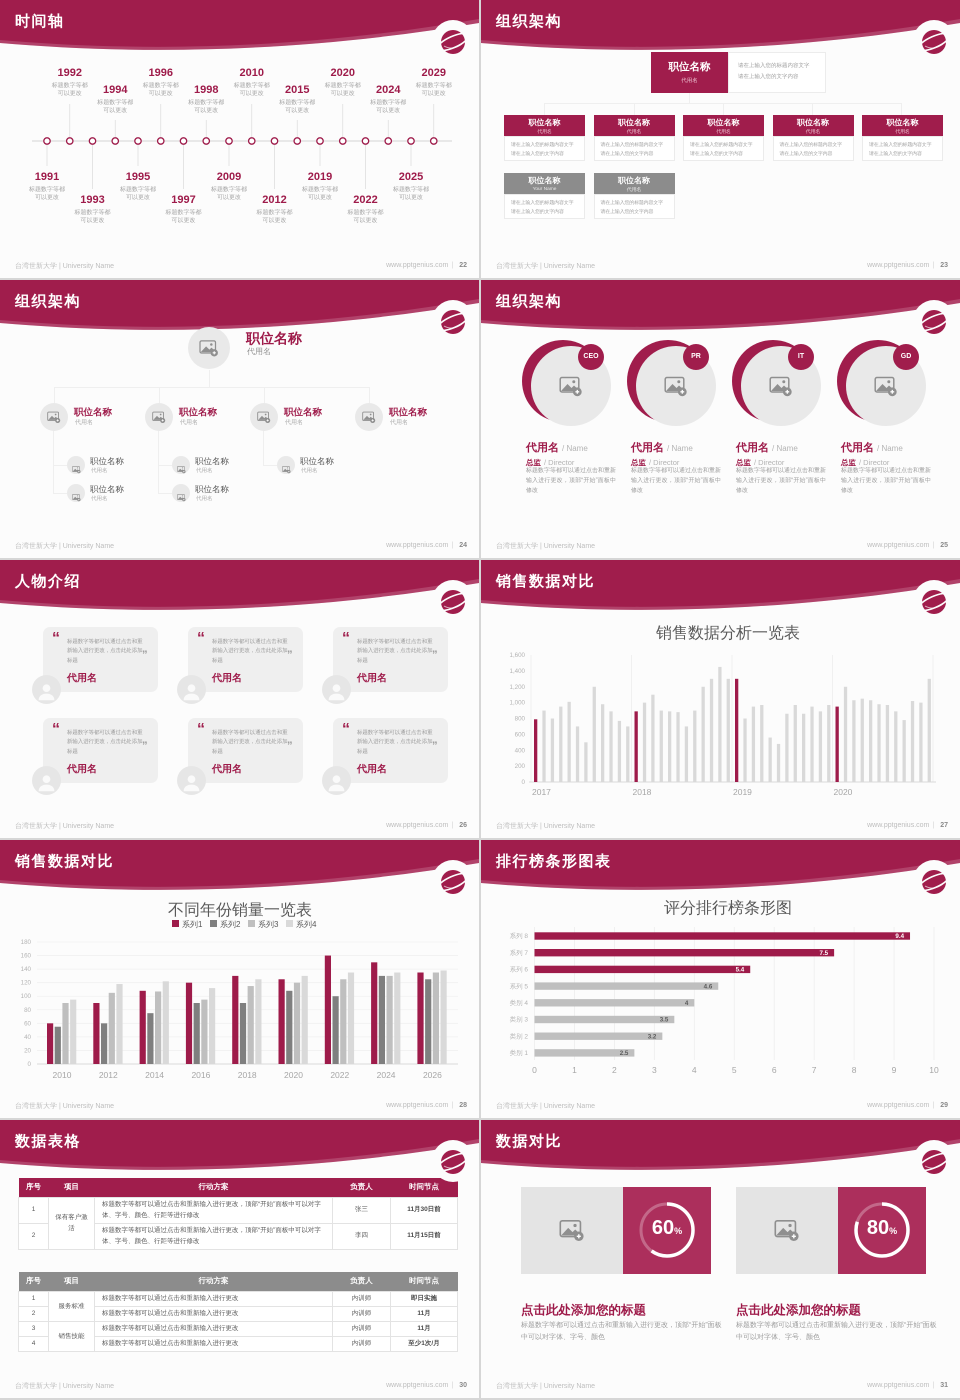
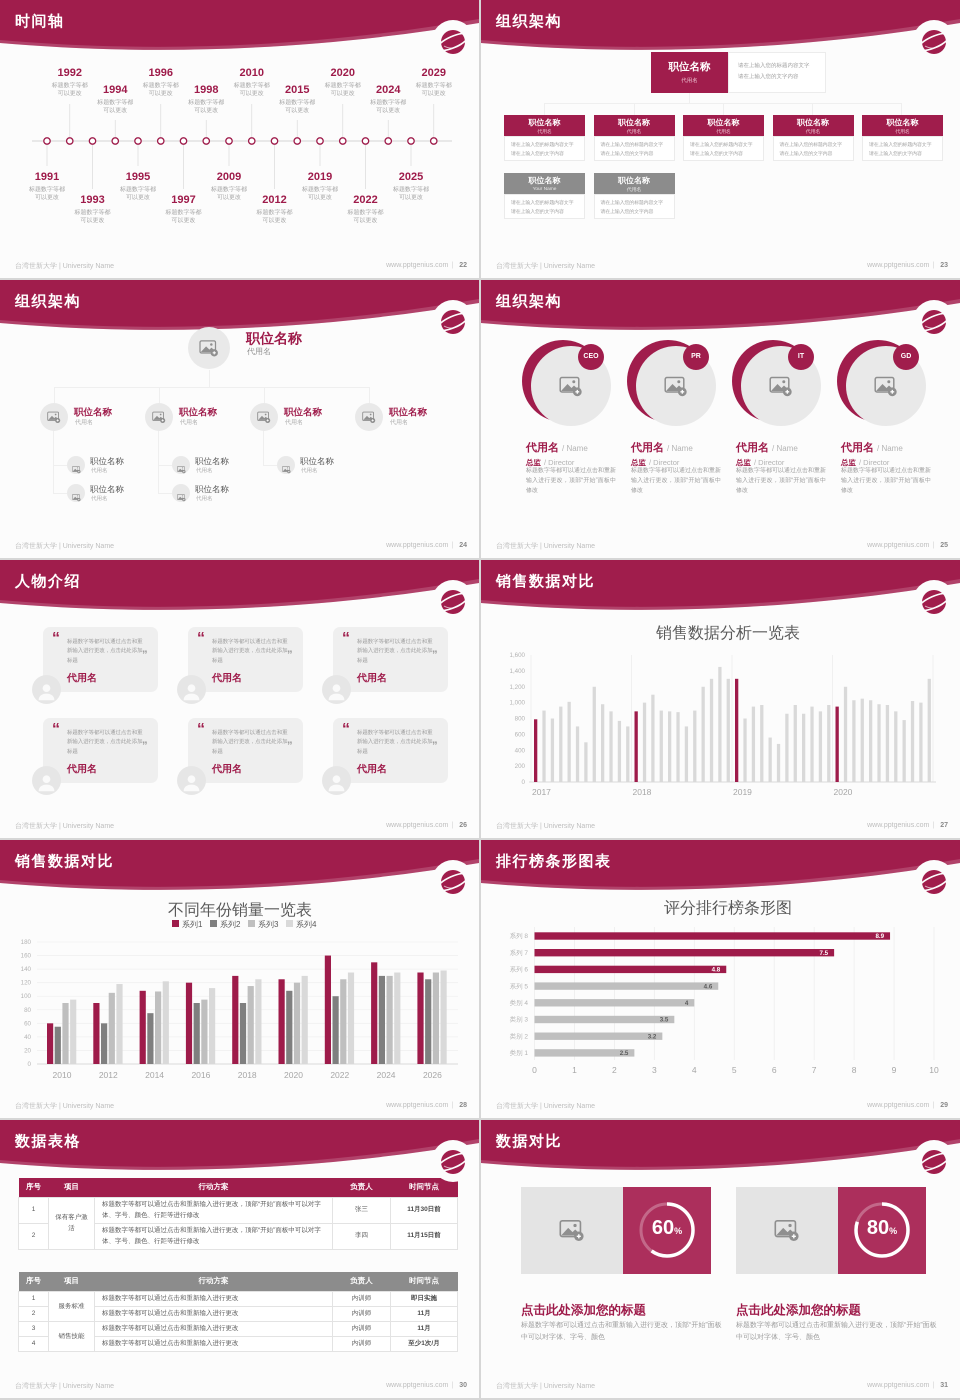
评分排行榜条形图/系列 8: 9.4 -> 8.9
评分排行榜条形图/系列 6: 5.4 -> 4.8
